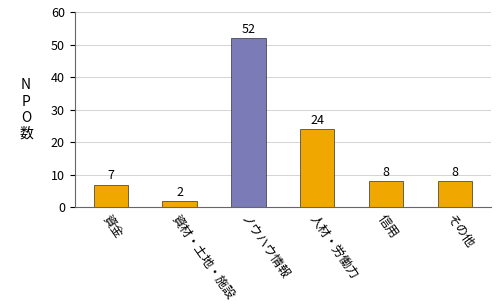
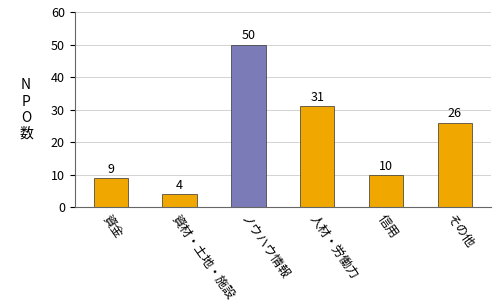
資金: 7 -> 9
資材・土地・施設: 2 -> 4
ノウハウ情報: 52 -> 50
人材・労働力: 24 -> 31
信用: 8 -> 10
その他: 8 -> 26
